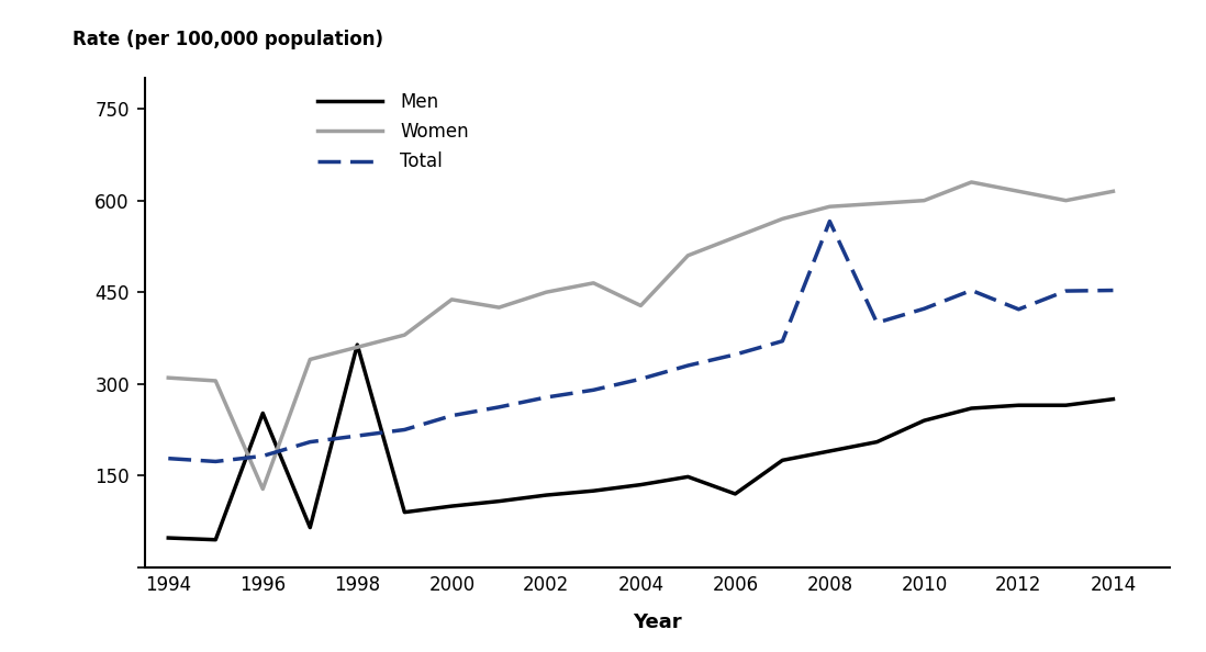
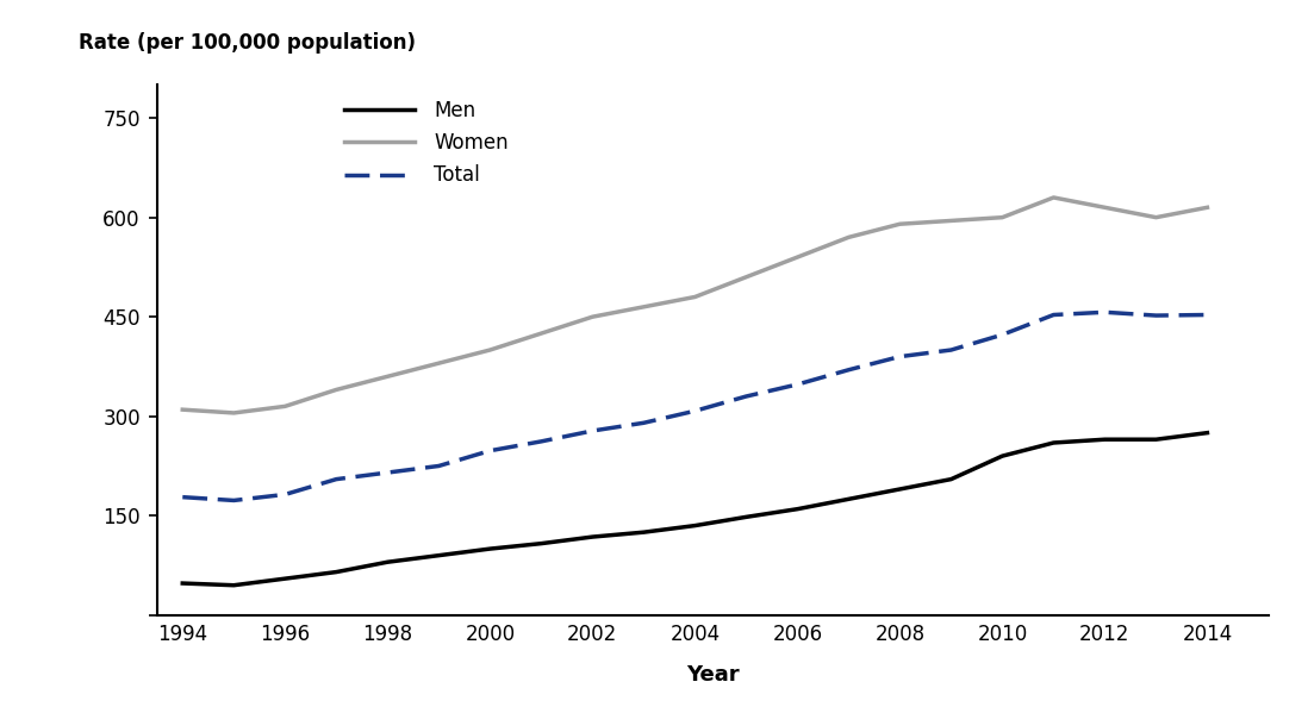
Men/1996: 252 -> 55
Women/1996: 128 -> 315
Men/1998: 364 -> 80
Women/2000: 438 -> 400
Women/2004: 428 -> 480
Men/2006: 120 -> 160
Total/2008: 566 -> 390
Total/2012: 422 -> 457
